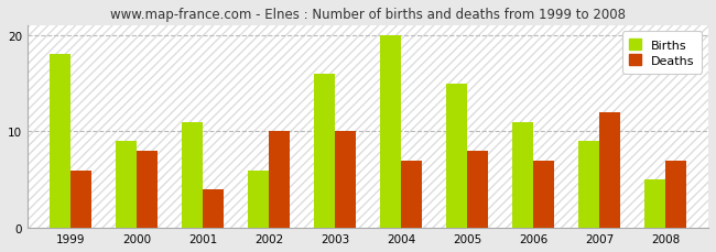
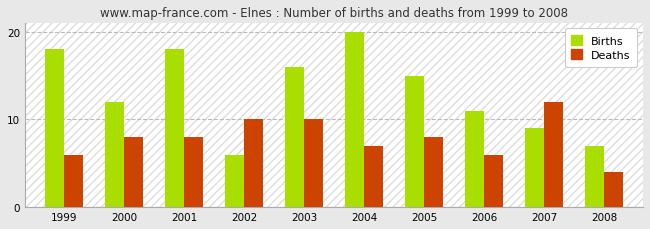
Births/2000: 9 -> 12
Births/2001: 11 -> 18
Deaths/2001: 4 -> 8
Deaths/2006: 7 -> 6
Births/2008: 5 -> 7
Deaths/2008: 7 -> 4
